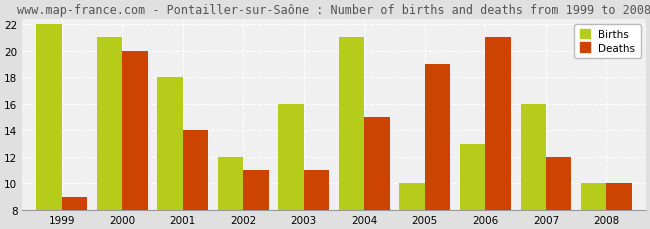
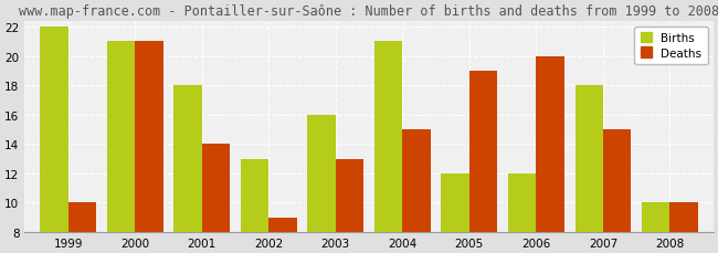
Deaths/1999: 9 -> 10
Deaths/2000: 20 -> 21
Births/2002: 12 -> 13
Deaths/2002: 11 -> 9
Deaths/2003: 11 -> 13
Births/2005: 10 -> 12
Births/2006: 13 -> 12
Deaths/2006: 21 -> 20
Births/2007: 16 -> 18
Deaths/2007: 12 -> 15
